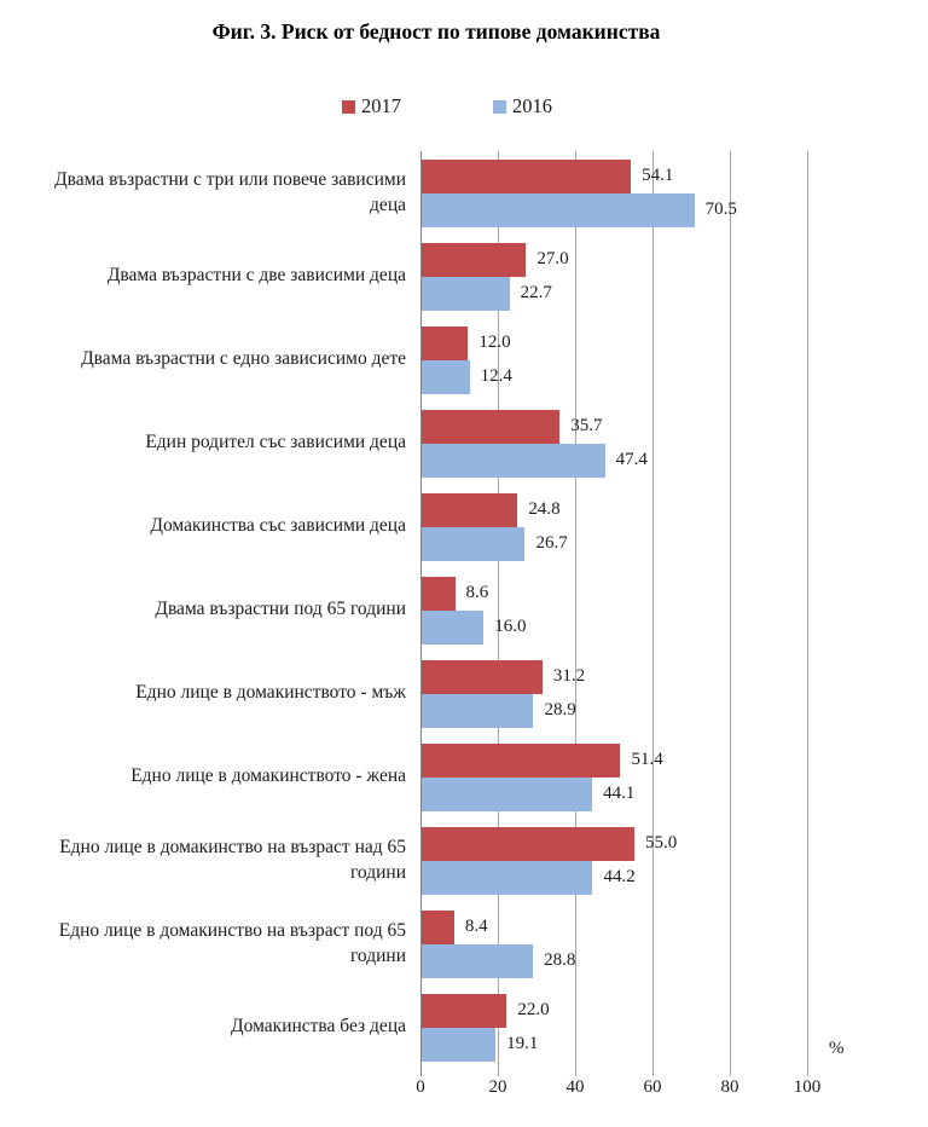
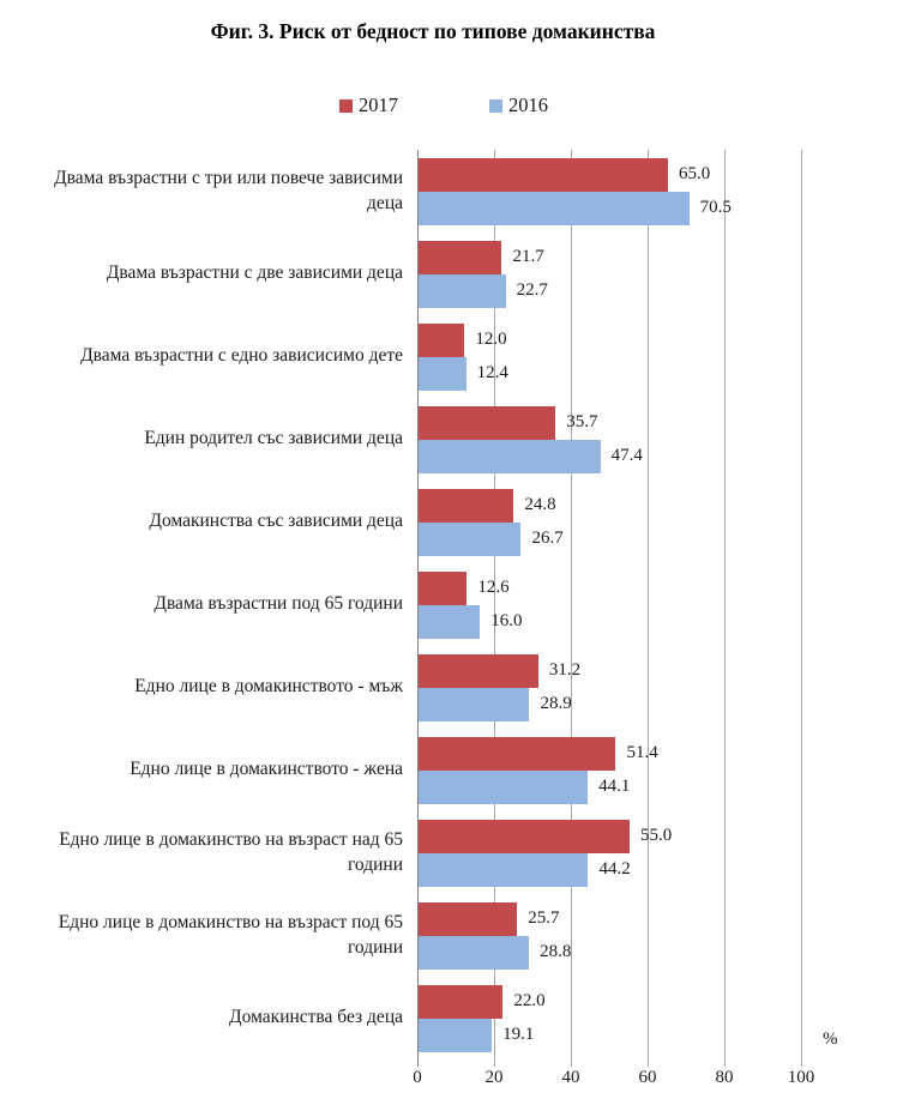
2017/Двама възрастни с три или повече зависими деца: 54.1 -> 65.0
2017/Двама възрастни с две зависими деца: 27.0 -> 21.7
2017/Двама възрастни под 65 години: 8.6 -> 12.6
2017/Едно лице в домакинство на възраст под 65 години: 8.4 -> 25.7
